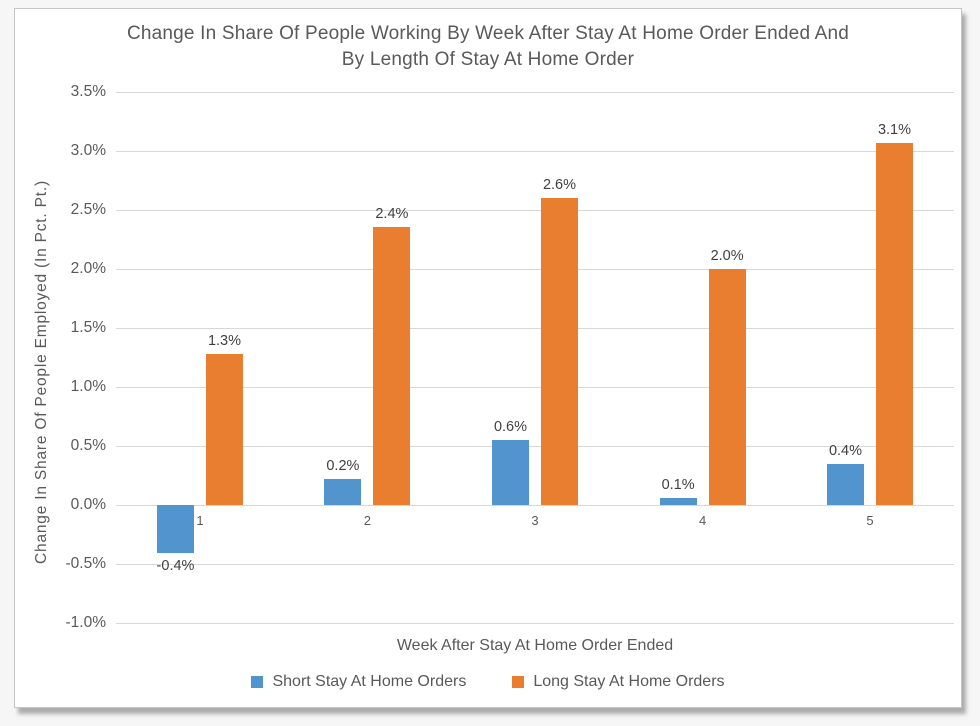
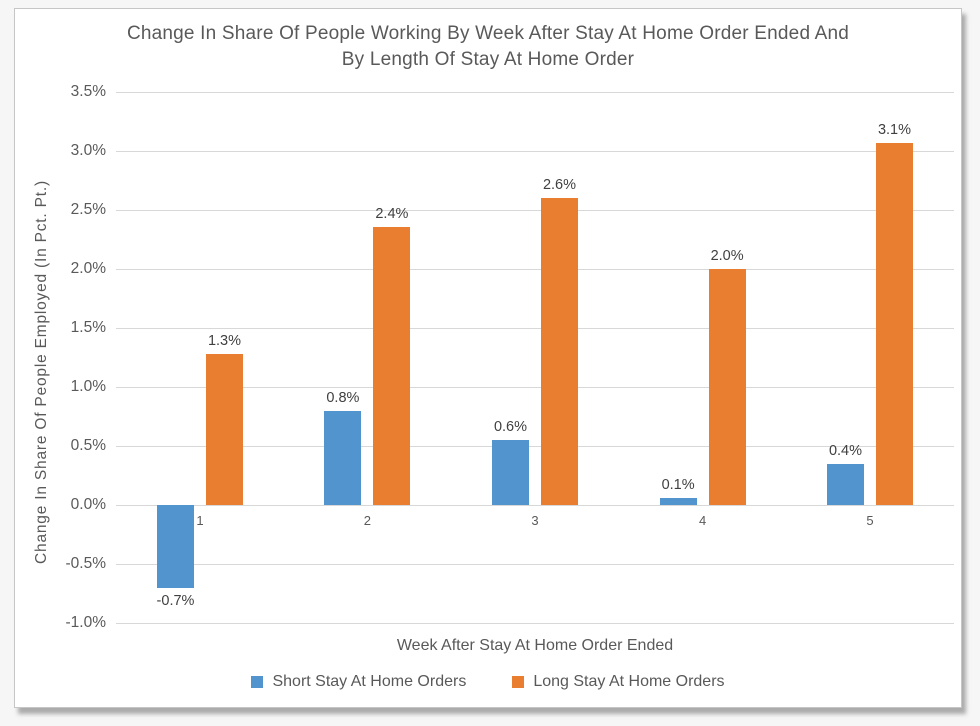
Short Stay At Home Orders/1: -0.4% -> -0.7%
Short Stay At Home Orders/2: 0.2% -> 0.8%
